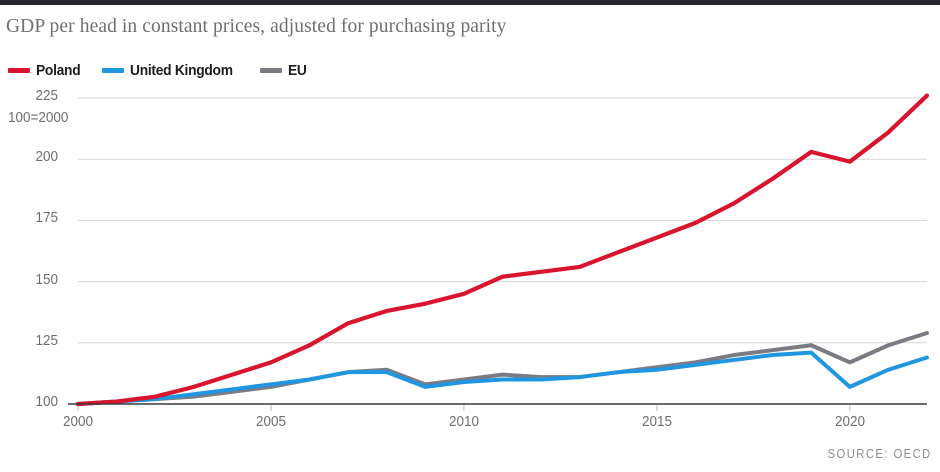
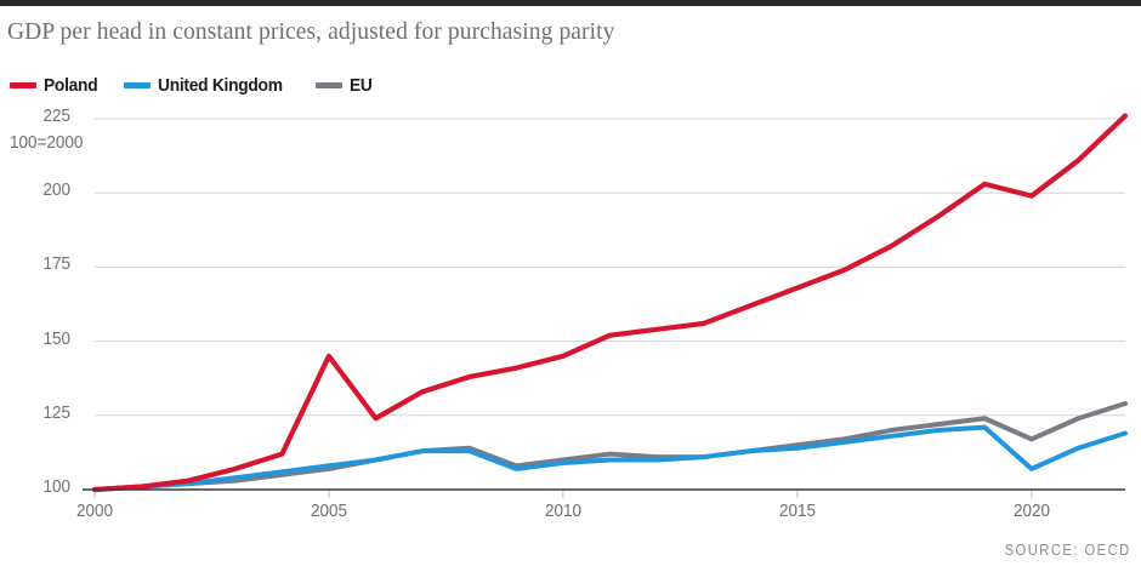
Poland/2005: 117 -> 145
